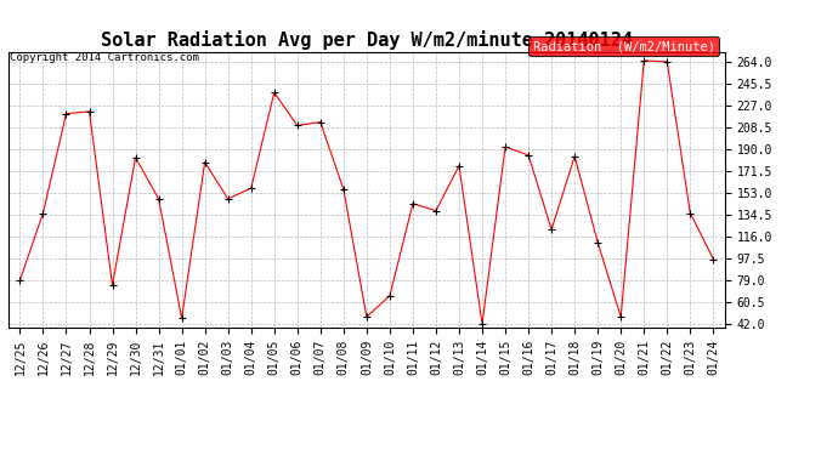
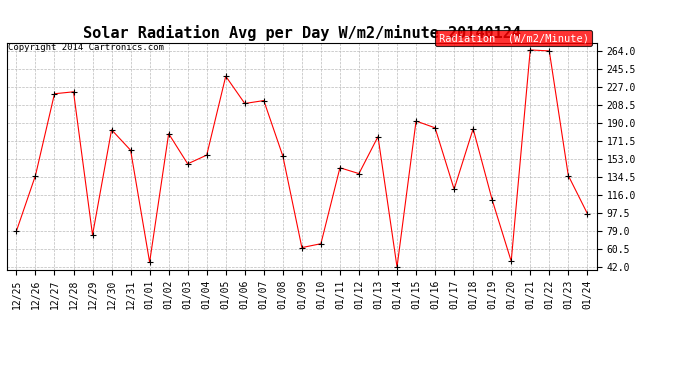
12/31: 148 -> 162
01/09: 48 -> 62
